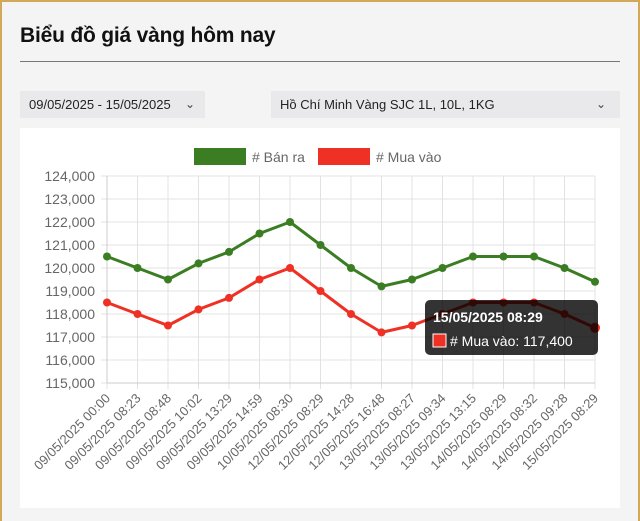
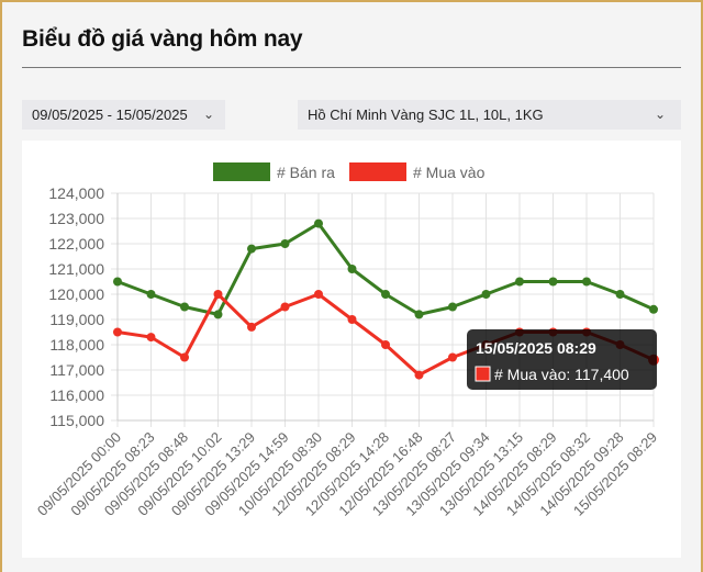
# Mua vào/09/05/2025 08:23: 118000 -> 118300
# Bán ra/09/05/2025 10:02: 120200 -> 119200
# Mua vào/09/05/2025 10:02: 118200 -> 120000
# Bán ra/09/05/2025 13:29: 120700 -> 121800
# Bán ra/09/05/2025 14:59: 121500 -> 122000
# Bán ra/10/05/2025 08:30: 122000 -> 122800
# Mua vào/12/05/2025 16:48: 117200 -> 116800
